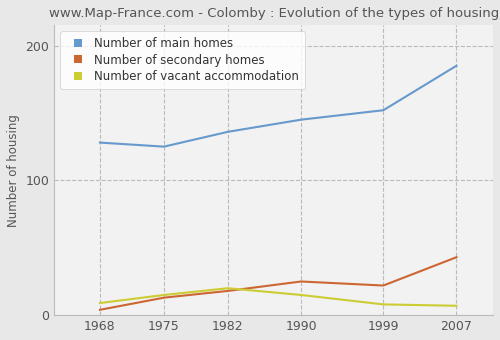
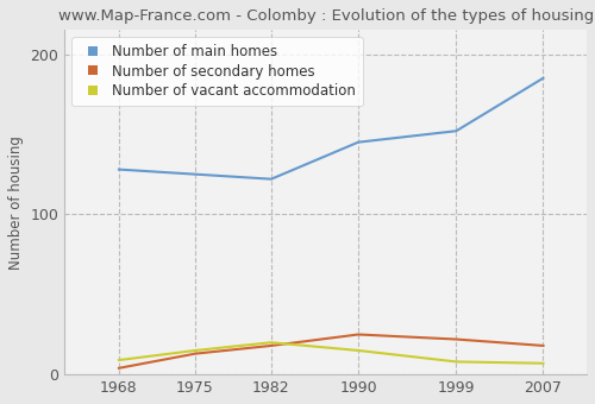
Number of main homes/1982: 136 -> 122
Number of secondary homes/2007: 43 -> 18
